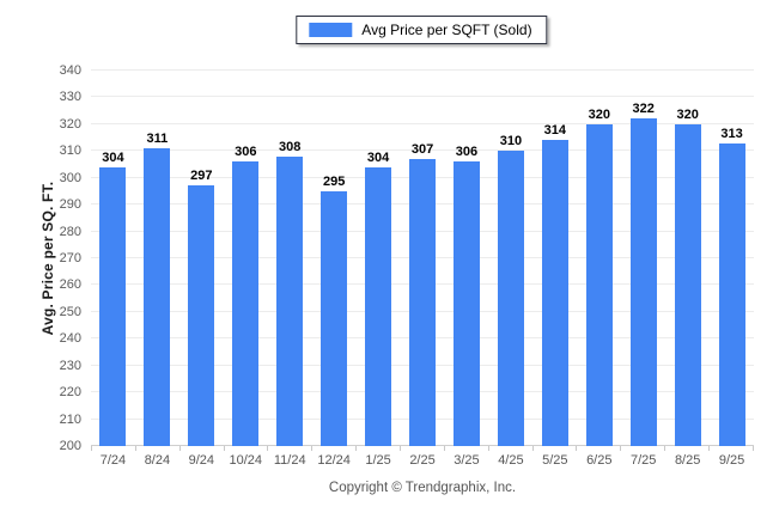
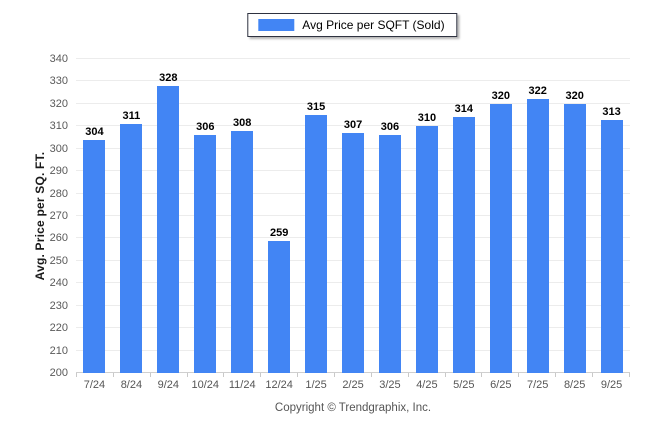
9/24: 297 -> 328
12/24: 295 -> 259
1/25: 304 -> 315
